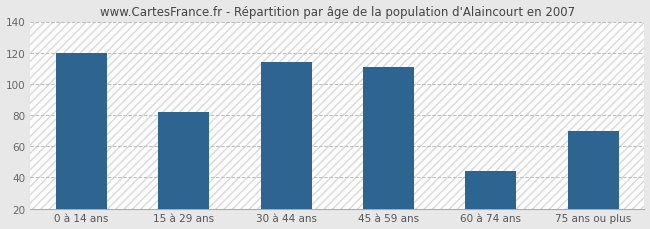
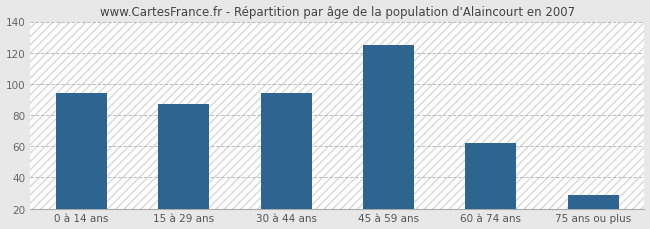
0 à 14 ans: 120 -> 94
15 à 29 ans: 82 -> 87
30 à 44 ans: 114 -> 94
45 à 59 ans: 111 -> 125
60 à 74 ans: 44 -> 62
75 ans ou plus: 70 -> 29
